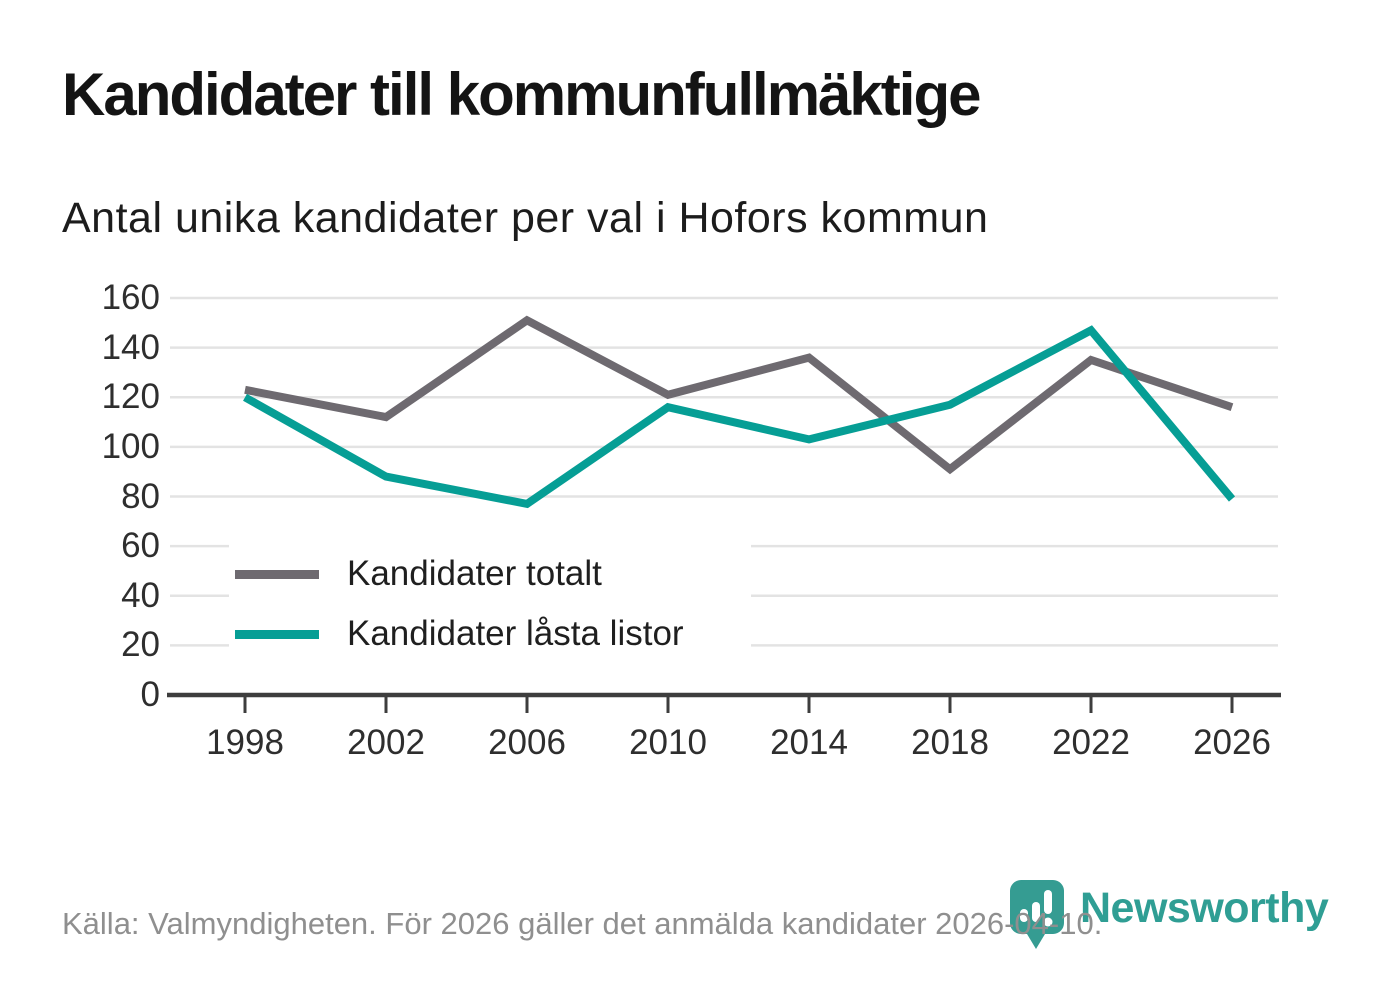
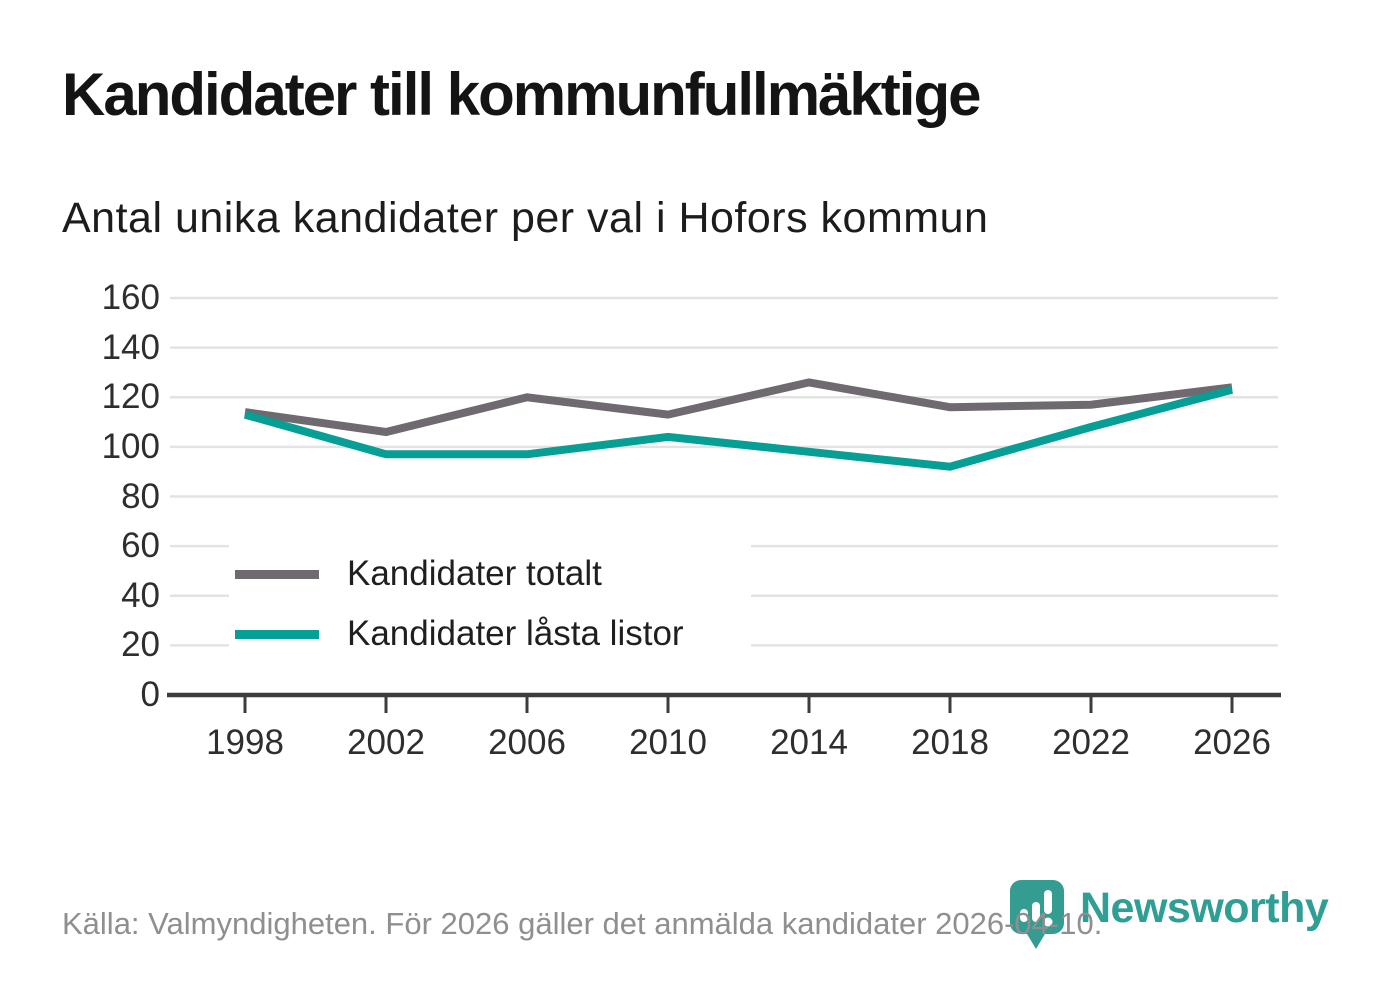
Kandidater totalt/1998: 123 -> 114
Kandidater låsta listor/1998: 120 -> 113
Kandidater totalt/2002: 112 -> 106
Kandidater låsta listor/2002: 88 -> 97
Kandidater totalt/2006: 151 -> 120
Kandidater låsta listor/2006: 77 -> 97
Kandidater totalt/2010: 121 -> 113
Kandidater låsta listor/2010: 116 -> 104
Kandidater totalt/2014: 136 -> 126
Kandidater låsta listor/2014: 103 -> 98
Kandidater totalt/2018: 91 -> 116
Kandidater låsta listor/2018: 117 -> 92
Kandidater totalt/2022: 135 -> 117
Kandidater låsta listor/2022: 147 -> 108
Kandidater totalt/2026: 116 -> 124
Kandidater låsta listor/2026: 79 -> 123
